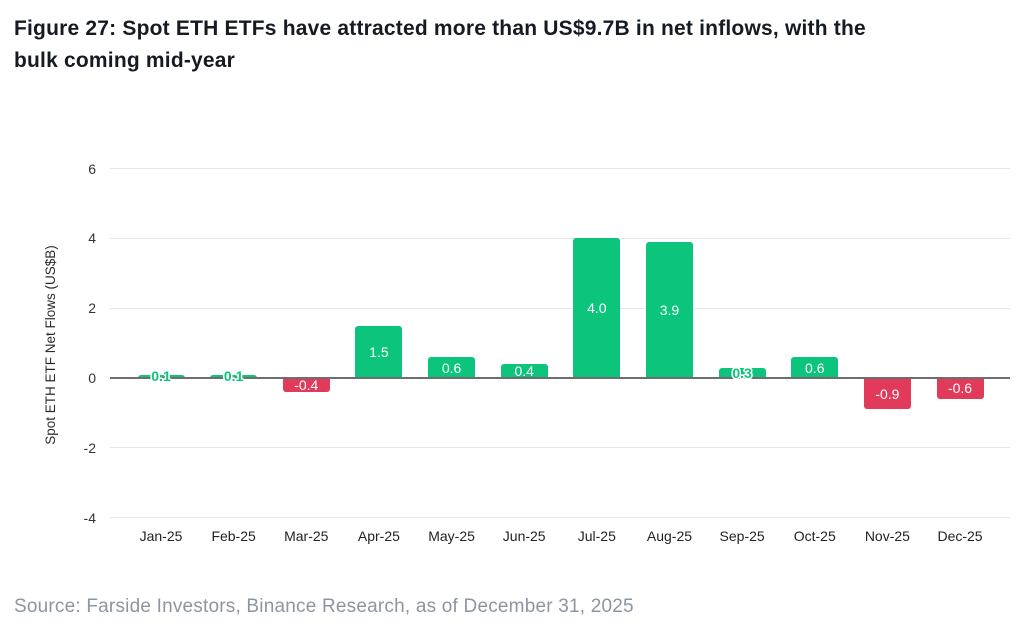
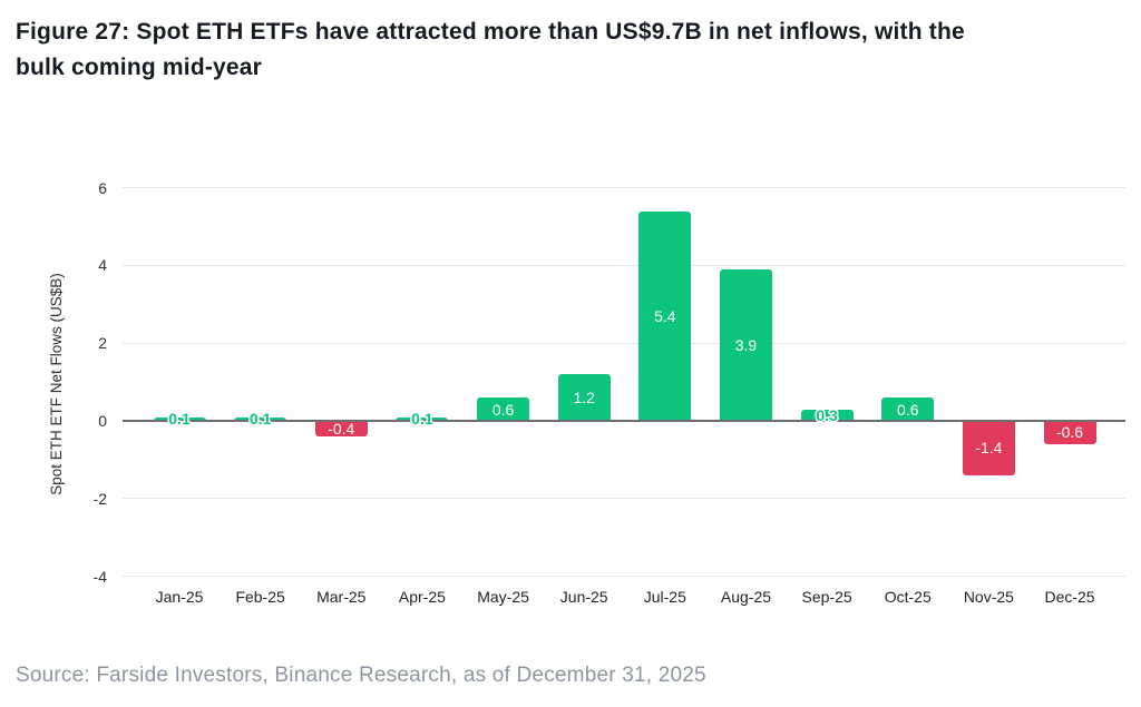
Apr-25: 1.5 -> 0.1
Jun-25: 0.4 -> 1.2
Jul-25: 4.0 -> 5.4
Nov-25: -0.9 -> -1.4
